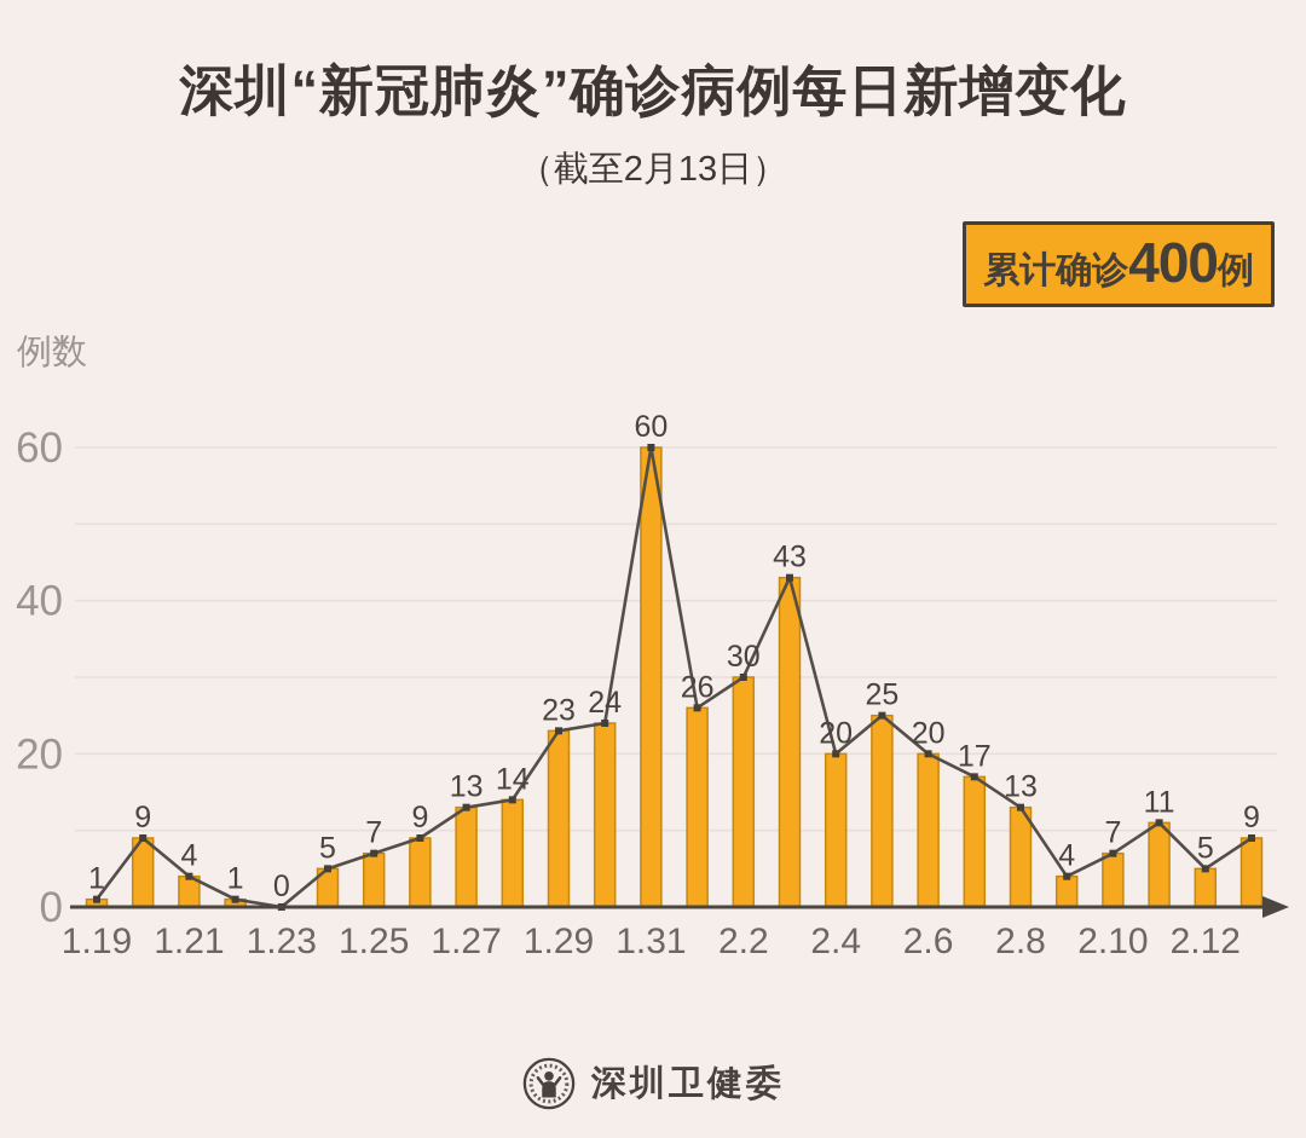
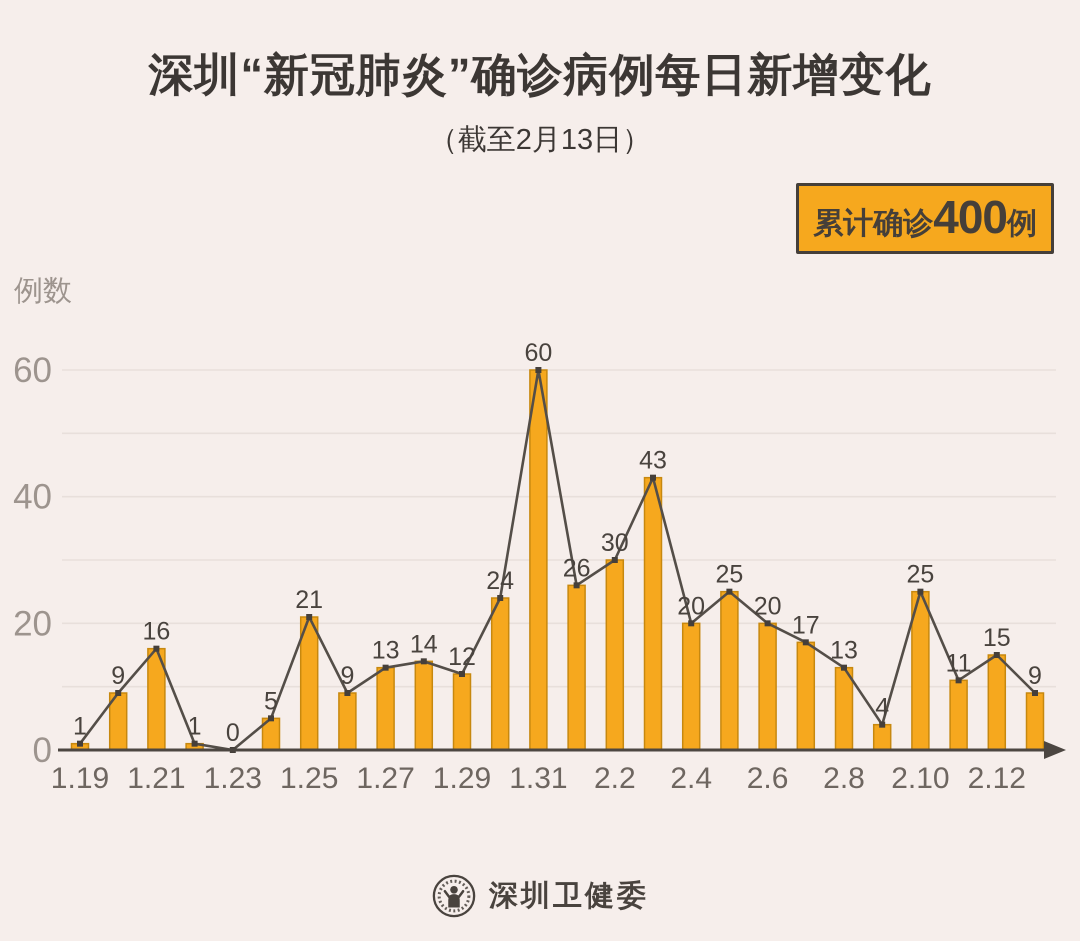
1.21: 4 -> 16
1.25: 7 -> 21
1.29: 23 -> 12
2.10: 7 -> 25
2.12: 5 -> 15
